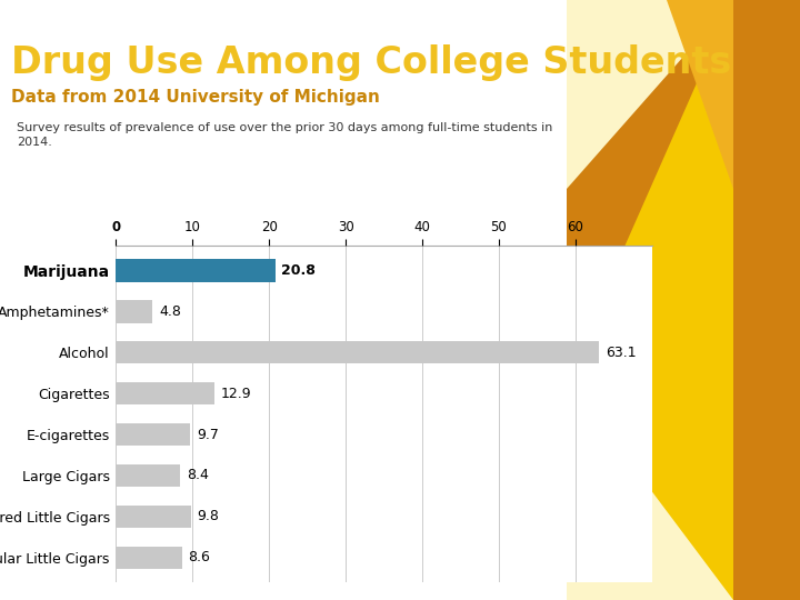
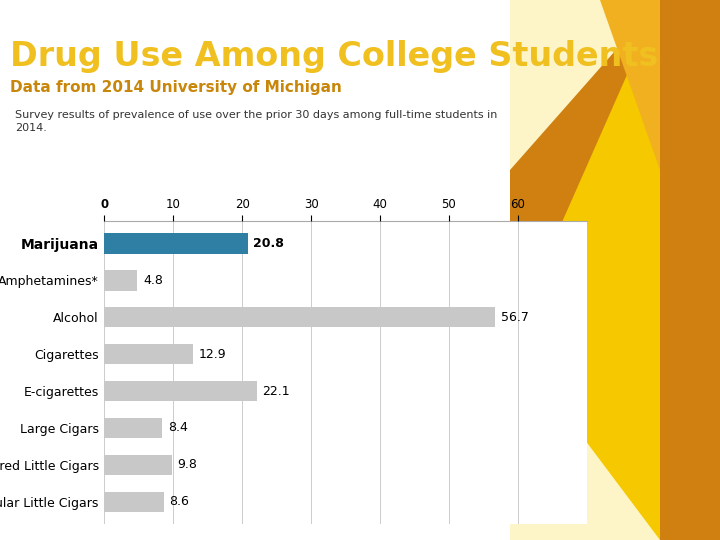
Alcohol: 63.1 -> 56.7
E-cigarettes: 9.7 -> 22.1
